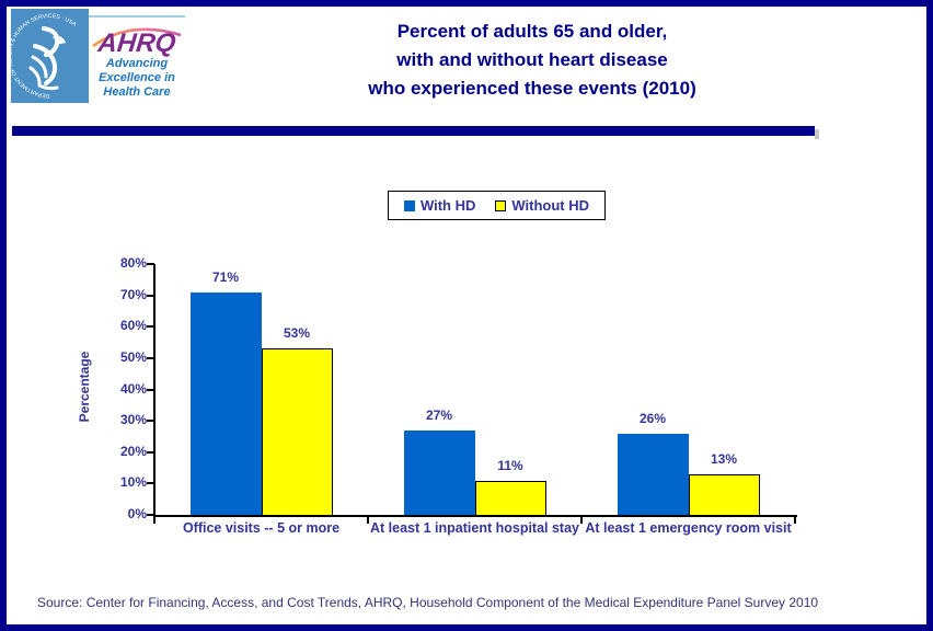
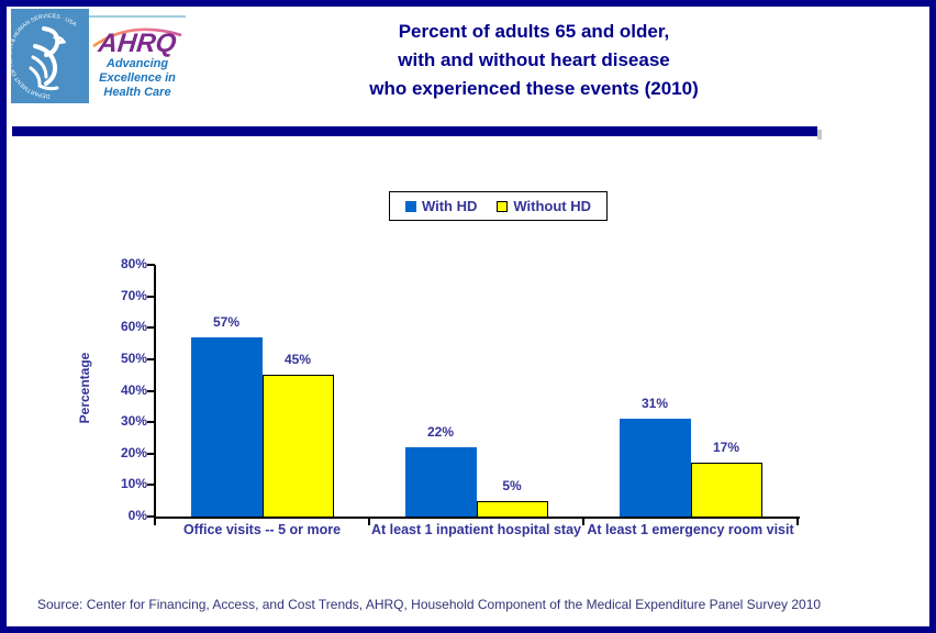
With HD/Office visits -- 5 or more: 71% -> 57%
Without HD/Office visits -- 5 or more: 53% -> 45%
With HD/At least 1 inpatient hospital stay: 27% -> 22%
Without HD/At least 1 inpatient hospital stay: 11% -> 5%
With HD/At least 1 emergency room visit: 26% -> 31%
Without HD/At least 1 emergency room visit: 13% -> 17%
